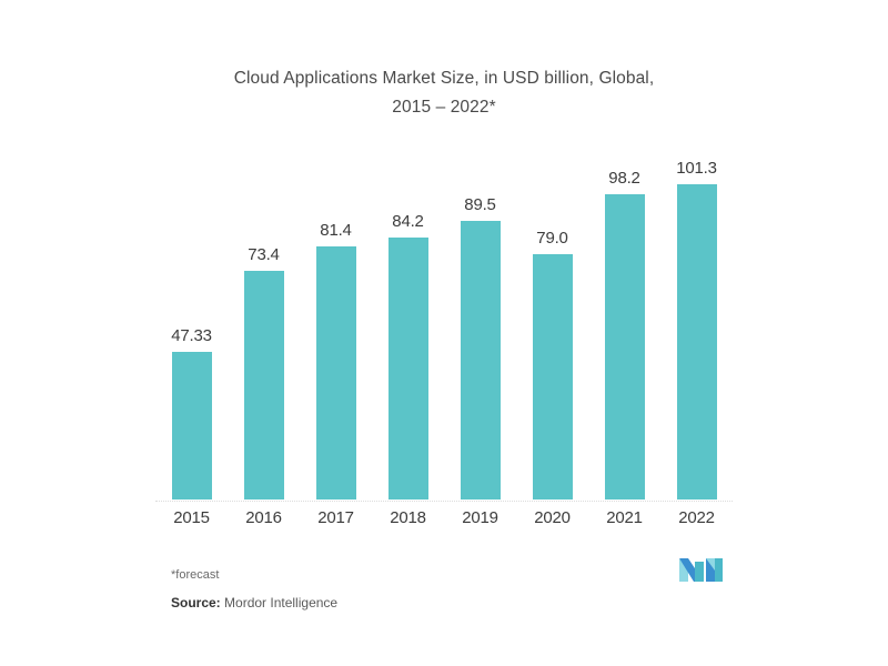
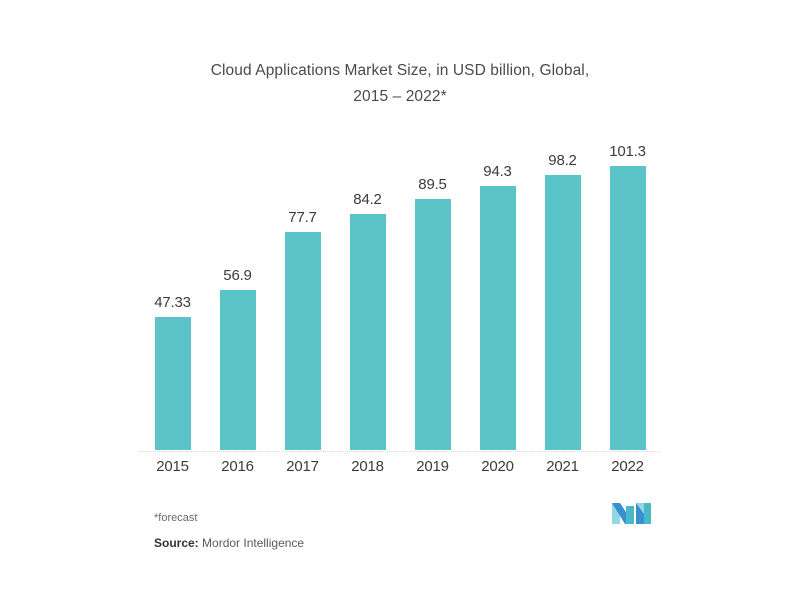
2016: 73.4 -> 56.9
2017: 81.4 -> 77.7
2020: 79.0 -> 94.3
